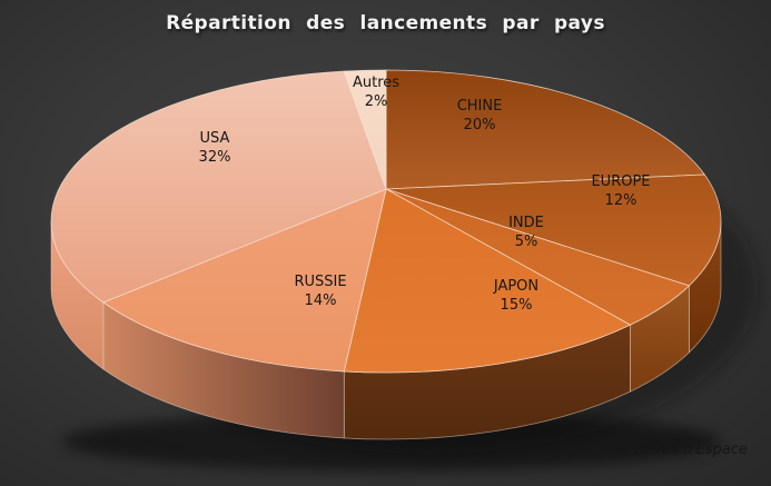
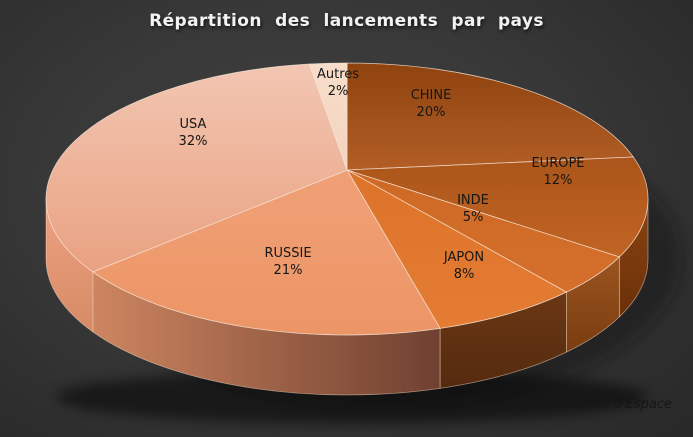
JAPON: 15% -> 8%
RUSSIE: 14% -> 21%
